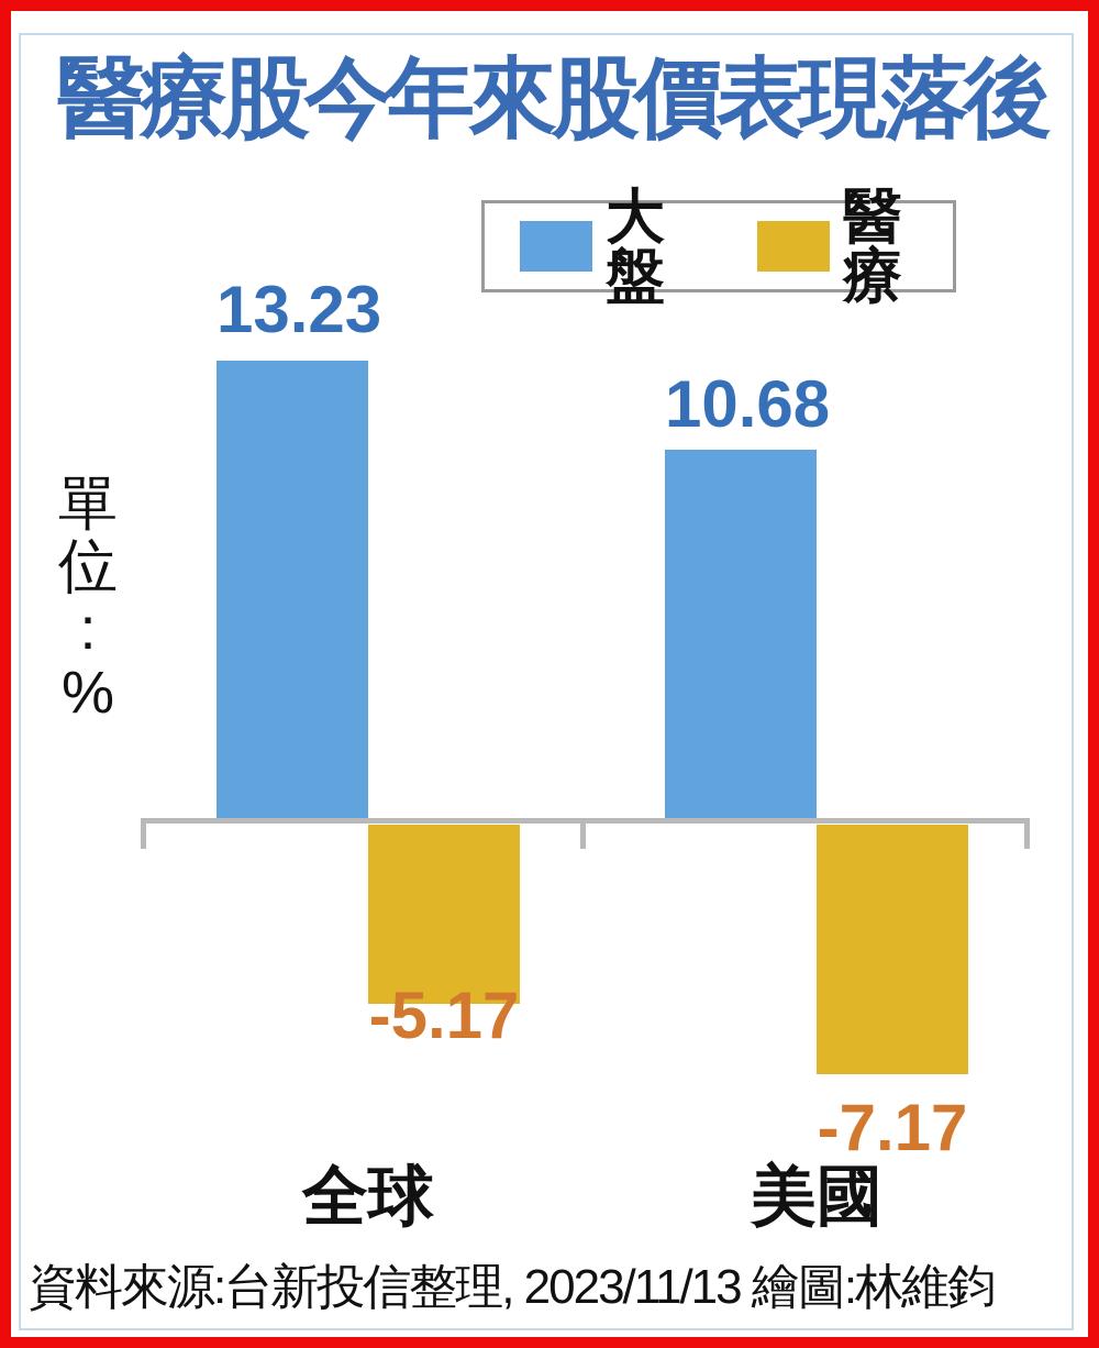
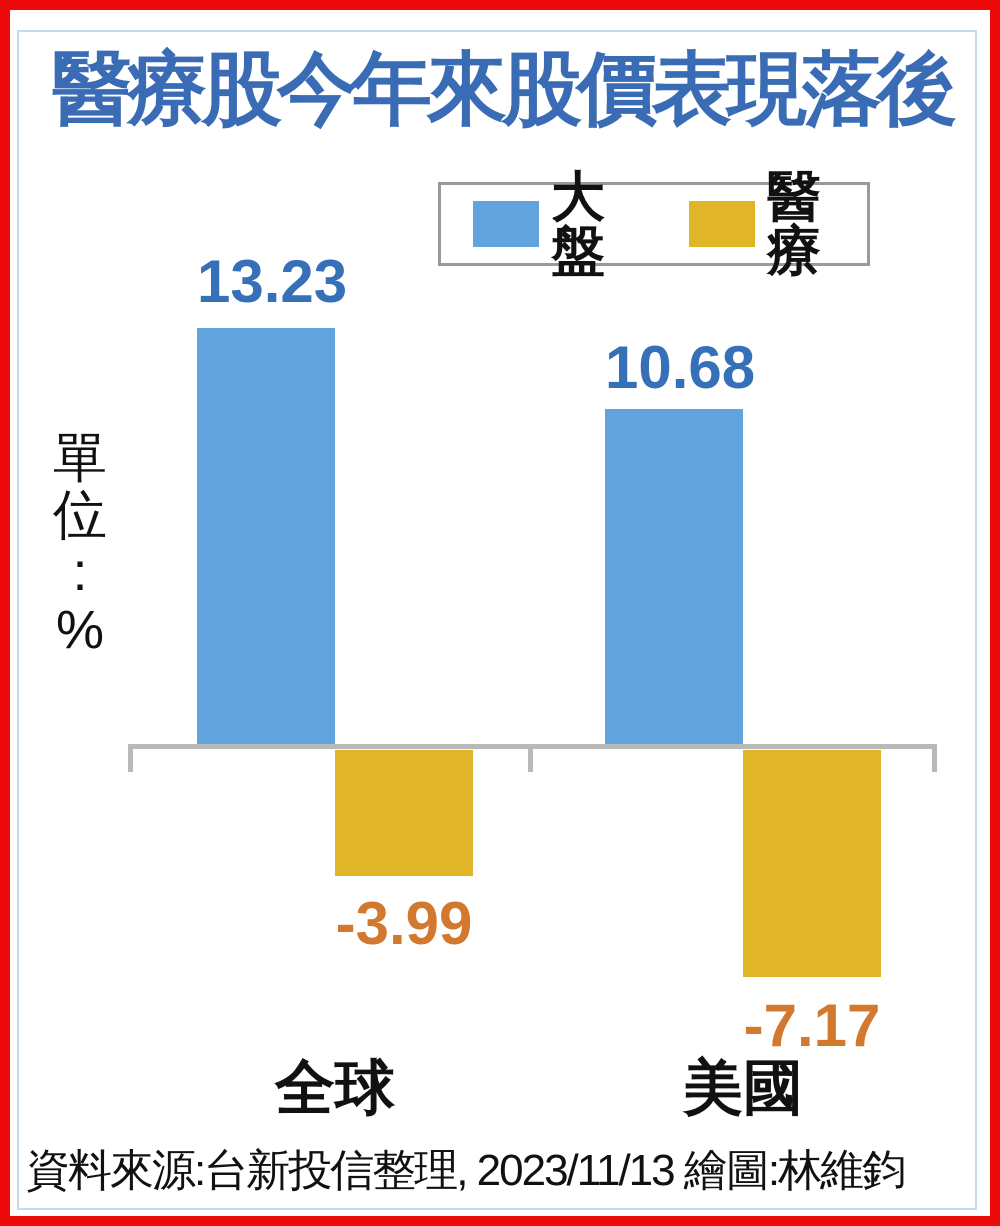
醫療/全球: -5.17 -> -3.99
